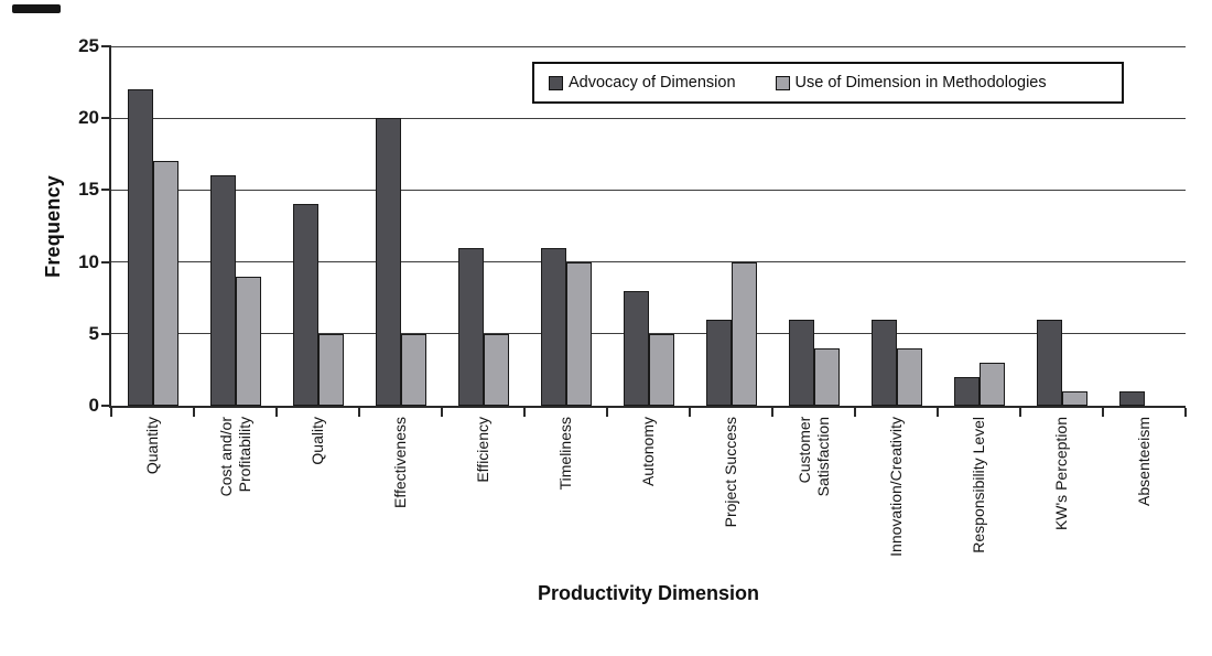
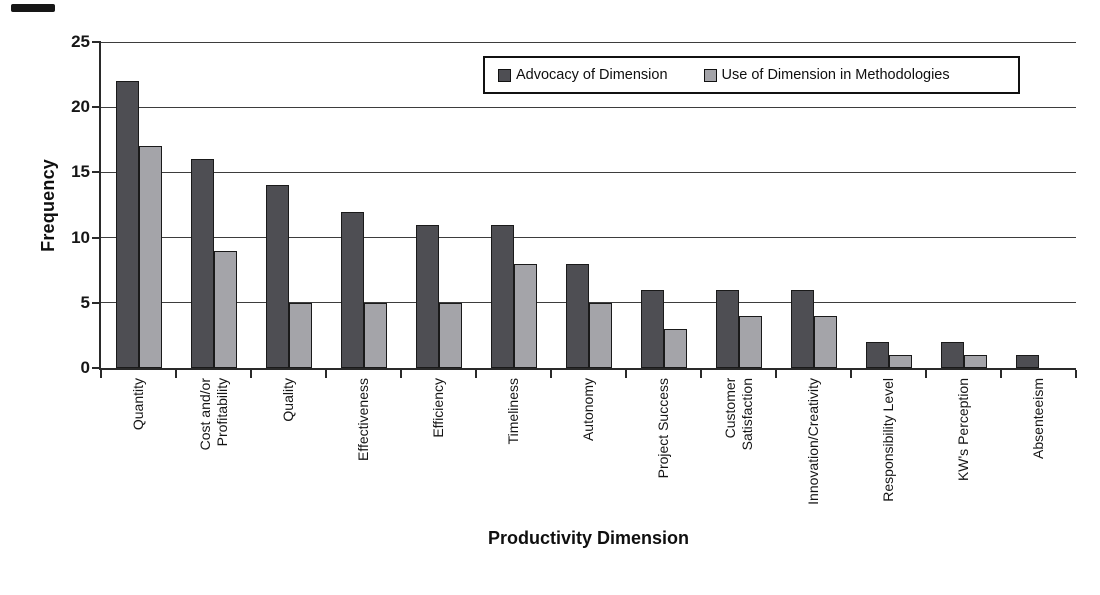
Advocacy of Dimension/Effectiveness: 20 -> 12
Use of Dimension in Methodologies/Timeliness: 10 -> 8
Use of Dimension in Methodologies/Project Success: 10 -> 3
Use of Dimension in Methodologies/Responsibility Level: 3 -> 1
Advocacy of Dimension/KW's Perception: 6 -> 2
